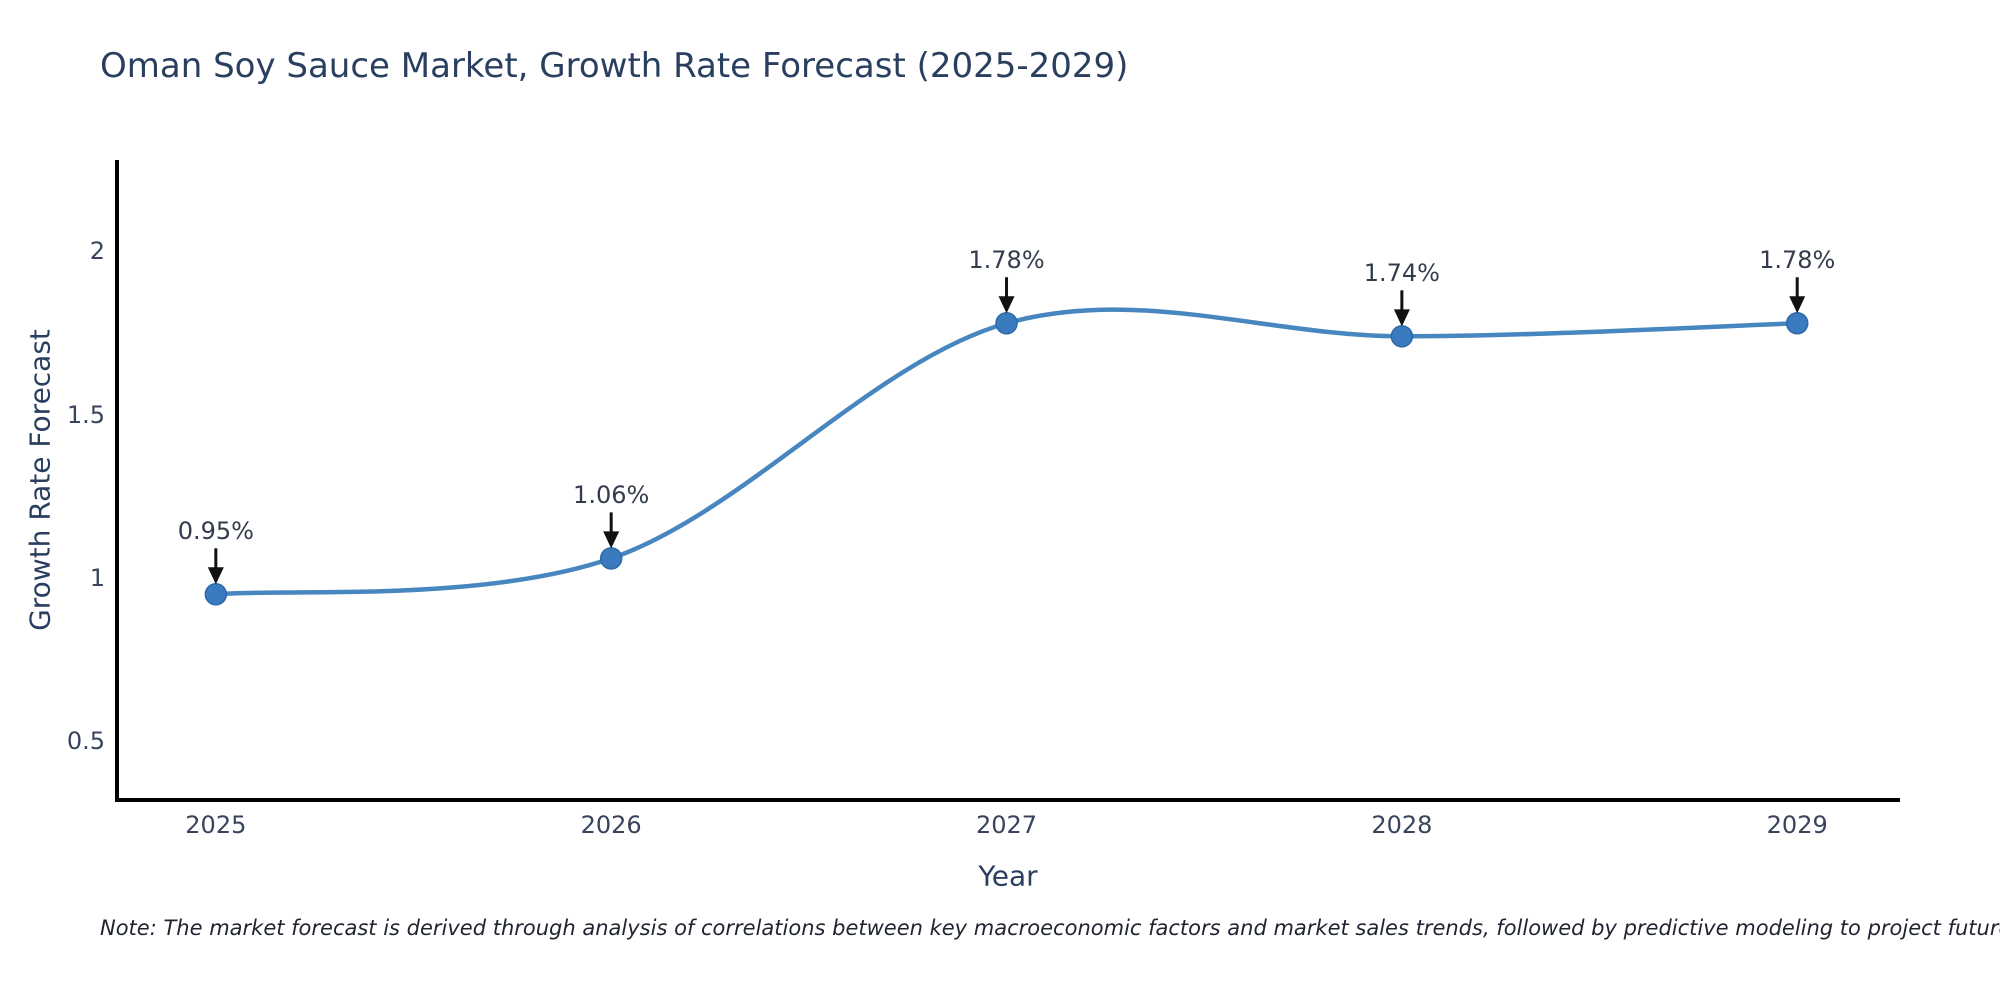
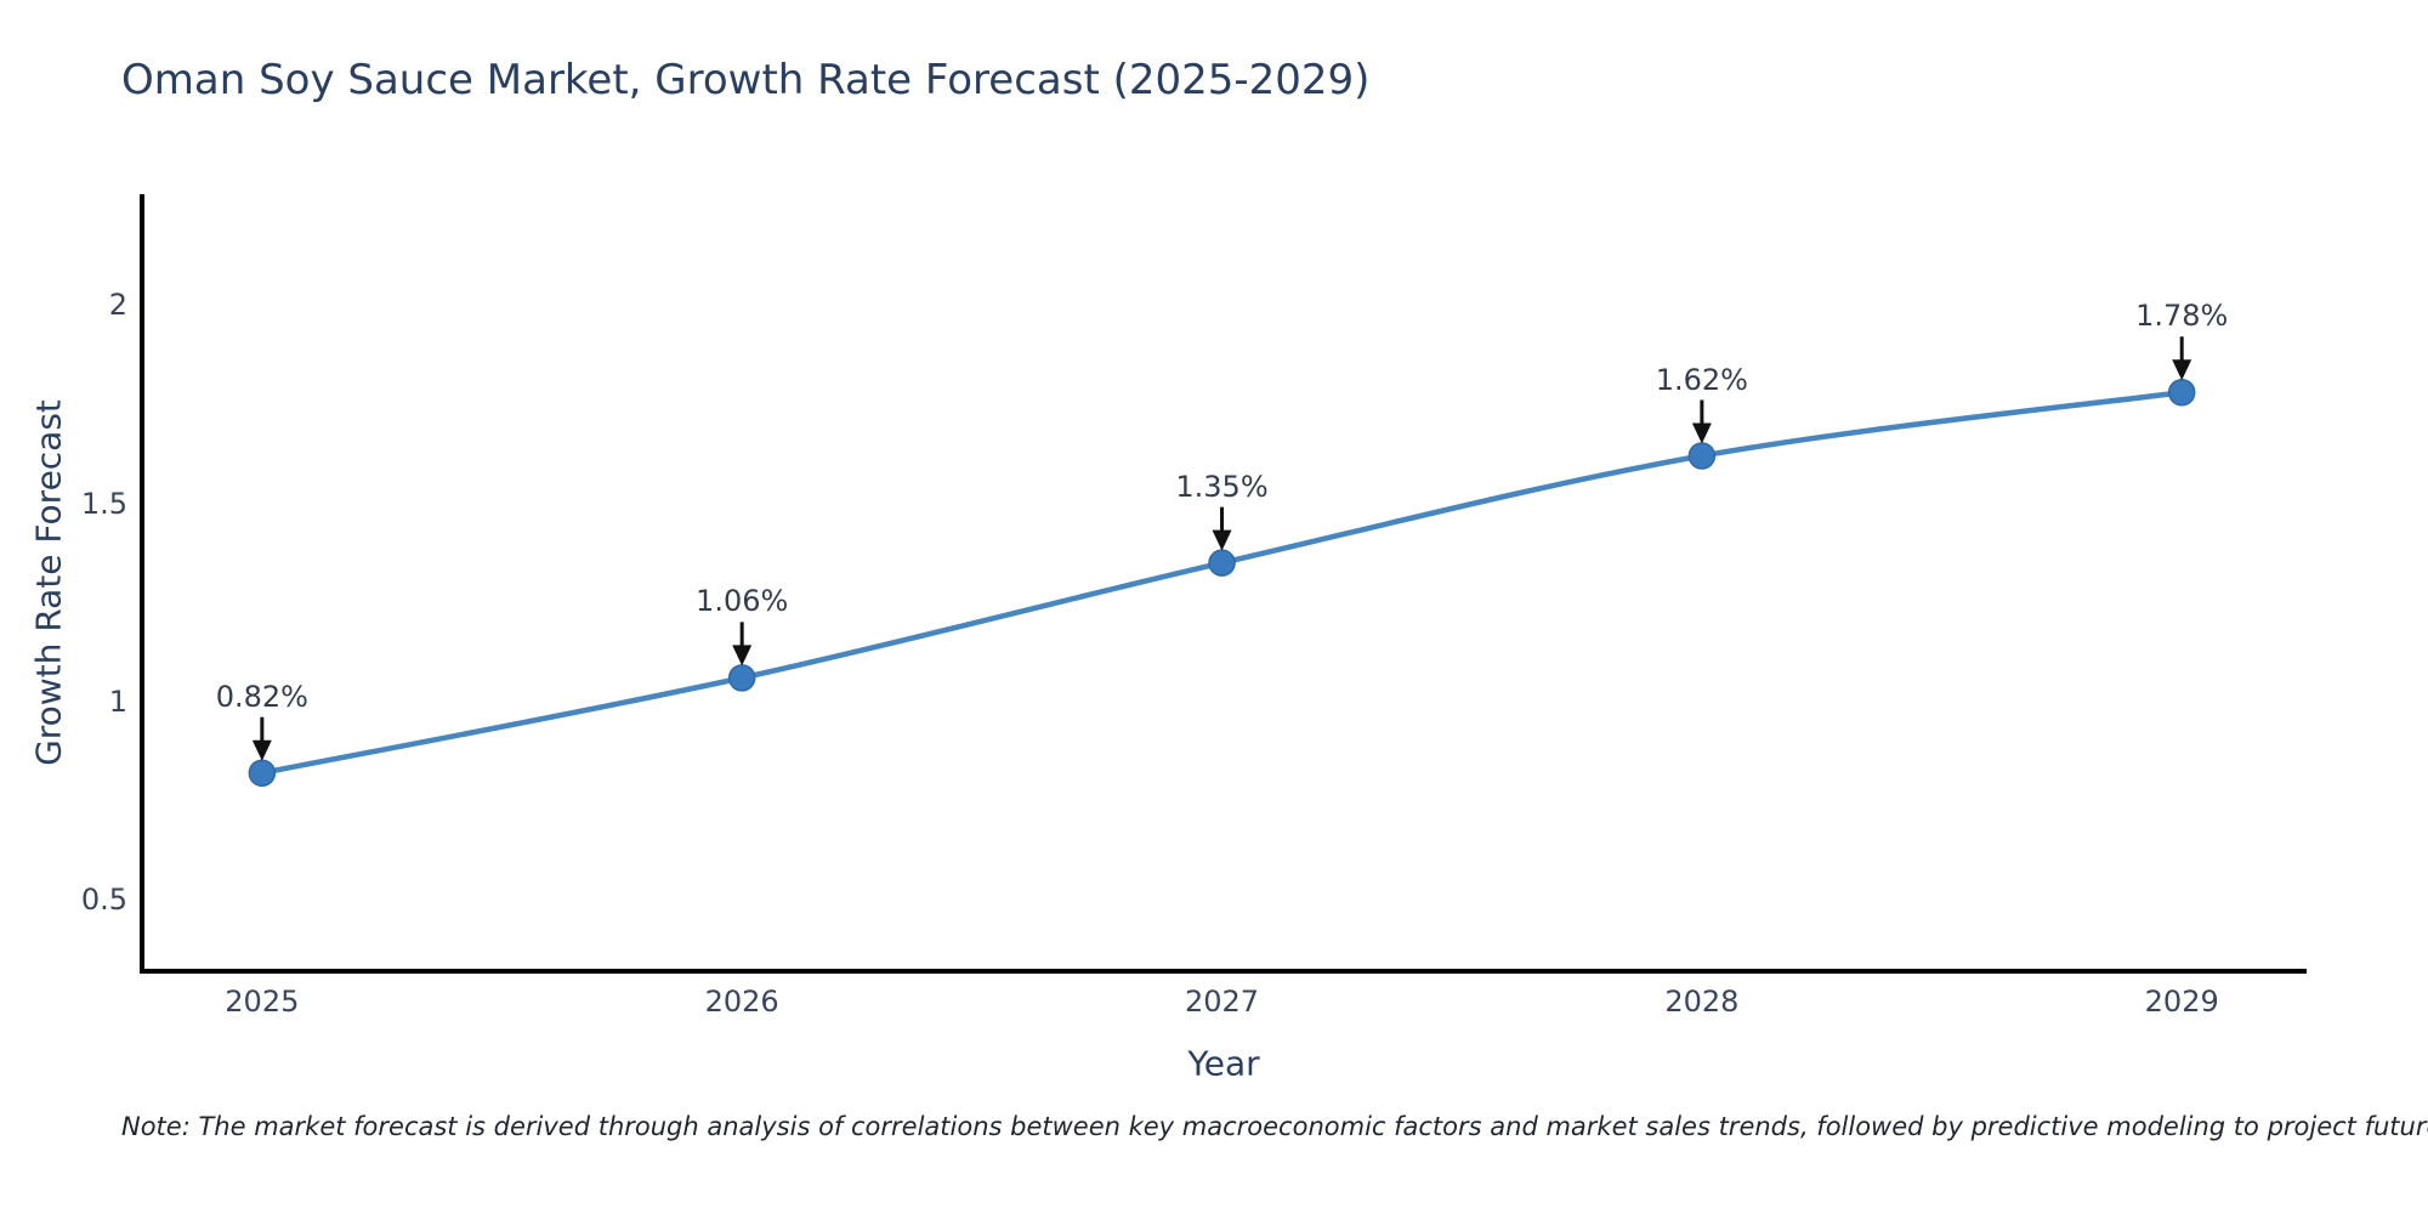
2025: 0.95% -> 0.82%
2027: 1.78% -> 1.35%
2028: 1.74% -> 1.62%
